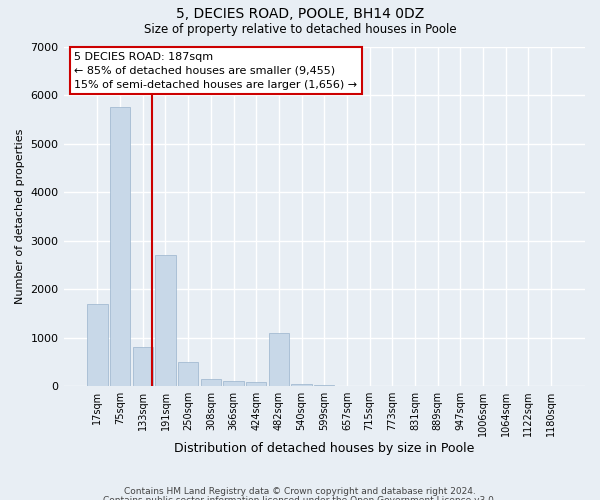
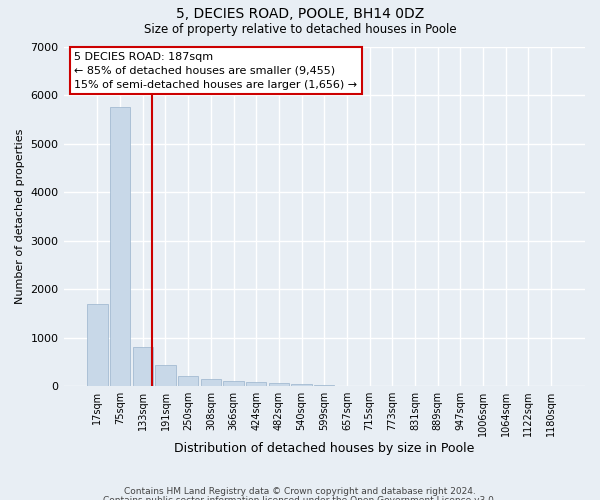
191sqm: 2700 -> 430
250sqm: 500 -> 200
482sqm: 1100 -> 60
